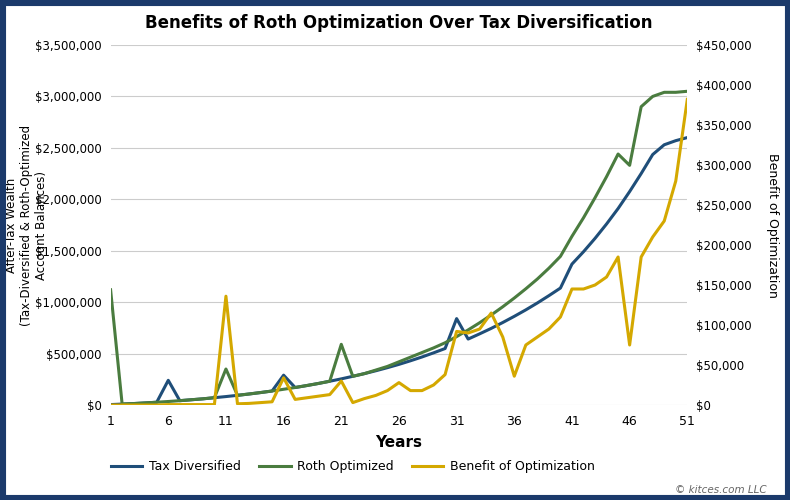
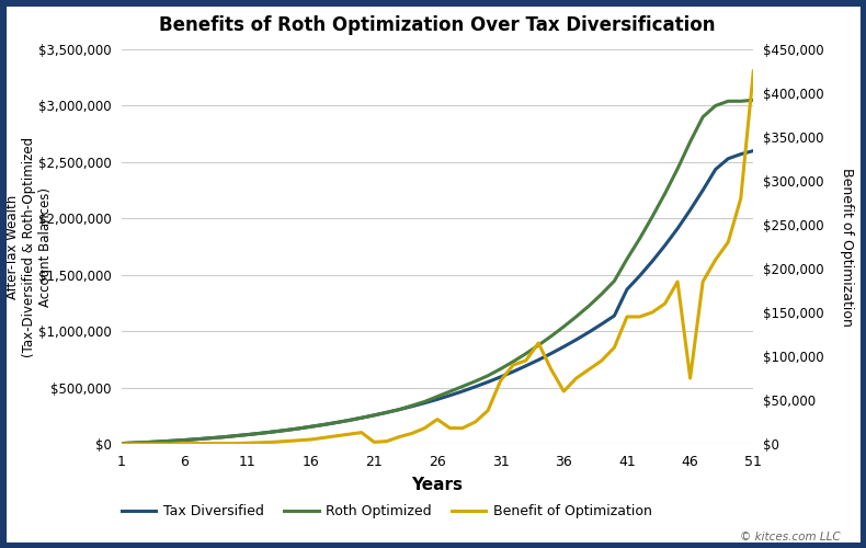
Roth Optimized/1: $1,120,000 -> $0
Tax Diversified/6: $240,000 -> $30,000
Roth Optimized/11: $350,000 -> $80,000
Benefit of Optimization/11: $136,000 -> $1,000
Tax Diversified/16: $290,000 -> $150,000
Benefit of Optimization/16: $34,000 -> $5,000
Roth Optimized/21: $590,000 -> $250,000
Benefit of Optimization/21: $30,000 -> $2,000
Tax Diversified/31: $840,000 -> $590,000
Benefit of Optimization/31: $92,000 -> $72,000
Benefit of Optimization/36: $36,000 -> $60,000
Roth Optimized/46: $2,330,000 -> $2,680,000
Benefit of Optimization/51: $382,000 -> $425,000
